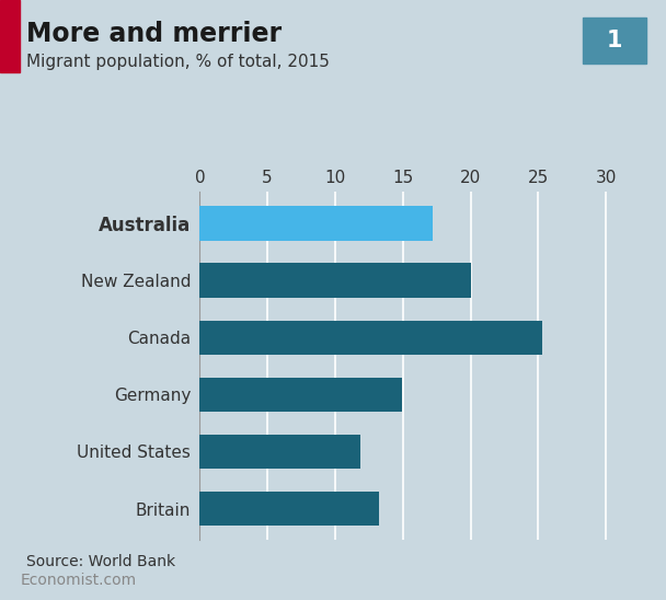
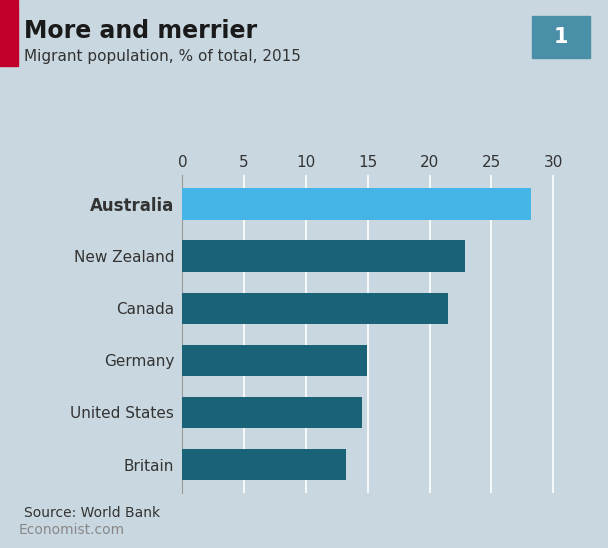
Australia: 17.2 -> 28.2
New Zealand: 20.0 -> 22.9
Canada: 25.3 -> 21.5
United States: 11.9 -> 14.5
